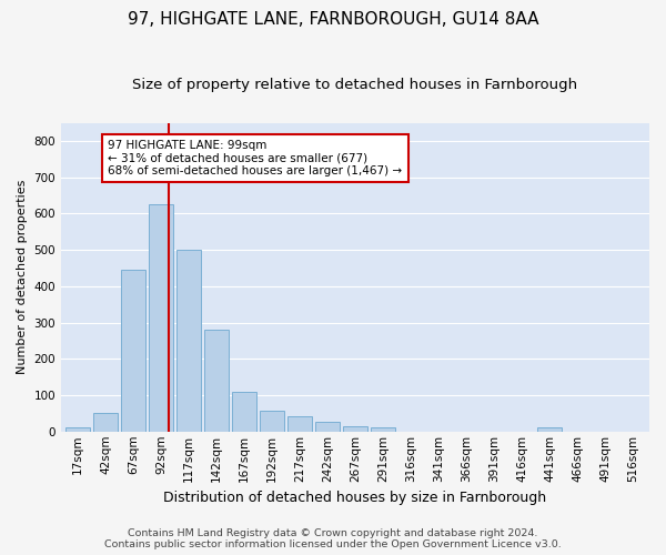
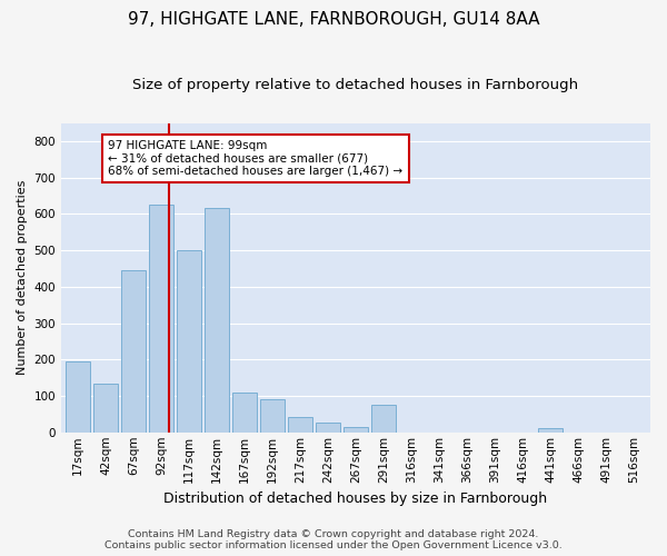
17sqm: 10 -> 195
42sqm: 50 -> 135
142sqm: 280 -> 615
192sqm: 58 -> 90
291sqm: 10 -> 75
